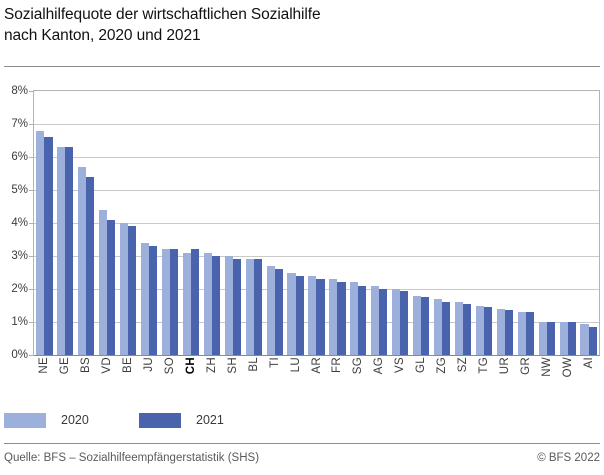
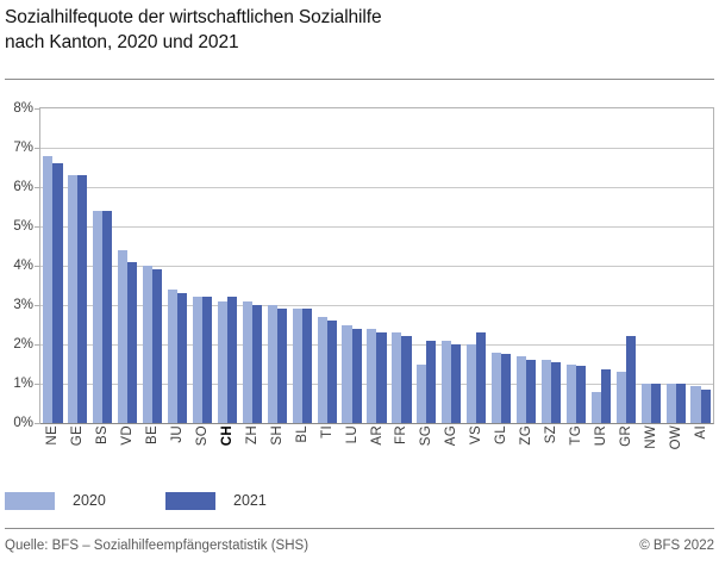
2020/BS: 5.7% -> 5.4%
2020/SG: 2.2% -> 1.5%
2021/VS: 1.9% -> 2.3%
2020/UR: 1.4% -> 0.8%
2021/GR: 1.3% -> 2.2%
